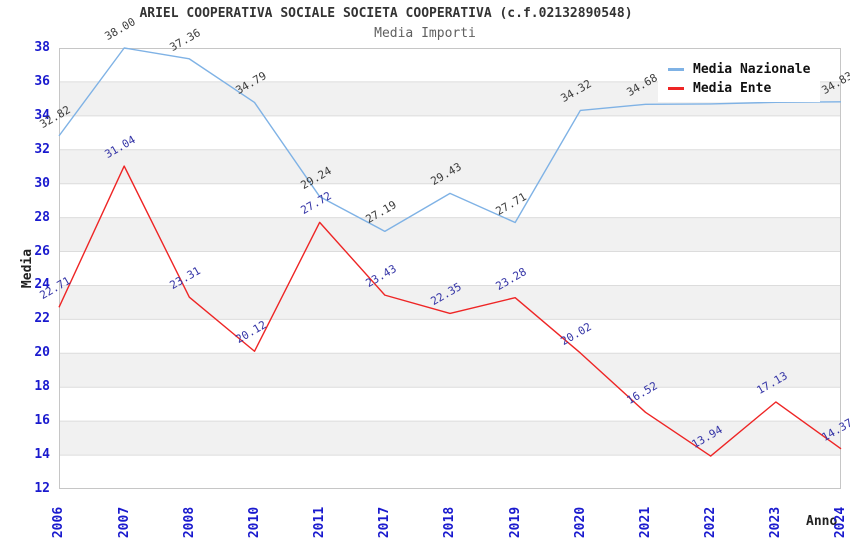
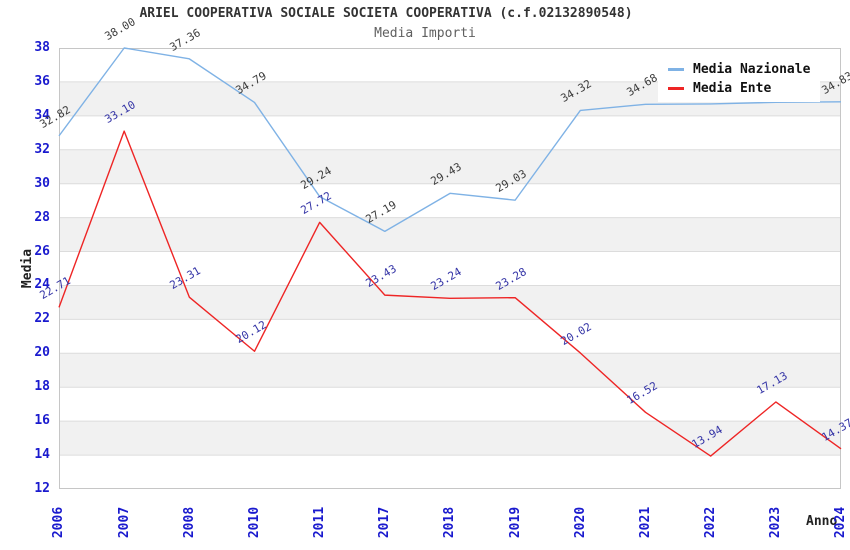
Media Ente/2007: 31.04 -> 33.10
Media Ente/2018: 22.35 -> 23.24
Media Nazionale/2019: 27.71 -> 29.03
